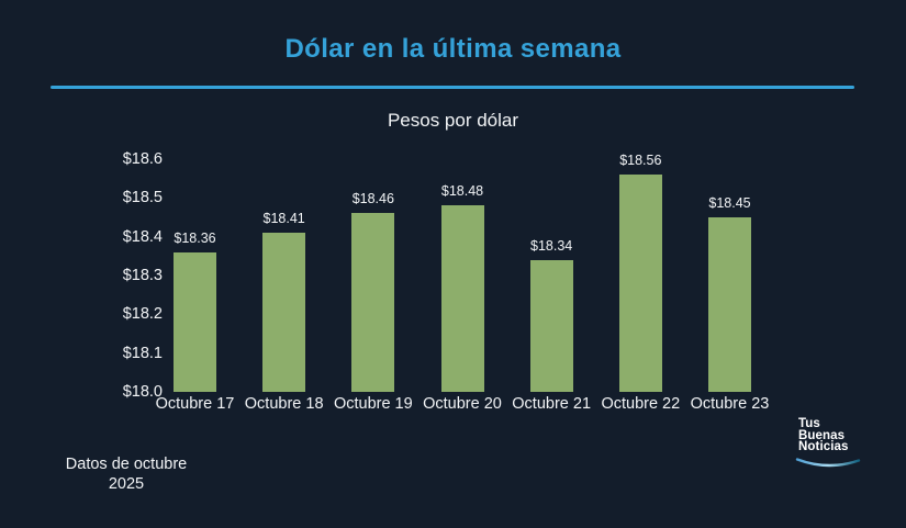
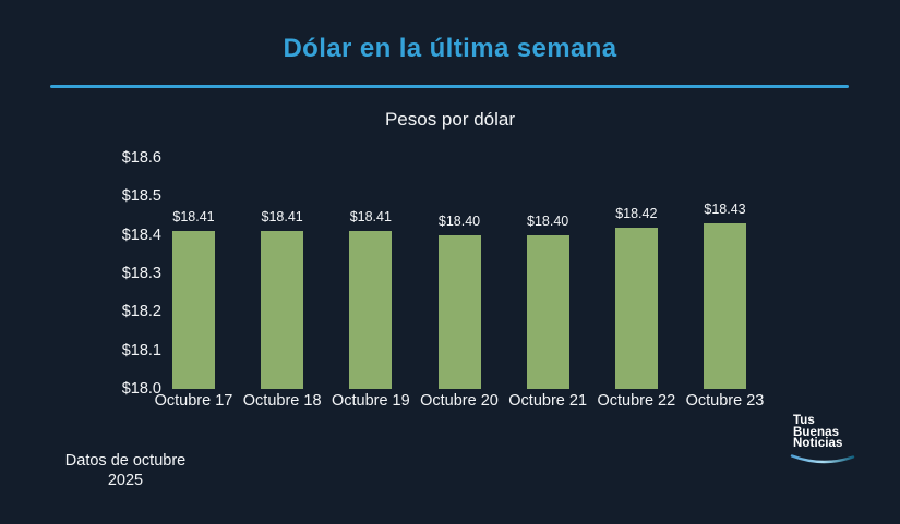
Octubre 17: $18.36 -> $18.41
Octubre 19: $18.46 -> $18.41
Octubre 20: $18.48 -> $18.40
Octubre 21: $18.34 -> $18.40
Octubre 22: $18.56 -> $18.42
Octubre 23: $18.45 -> $18.43
